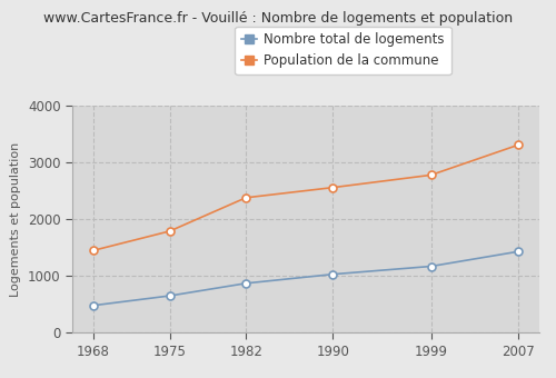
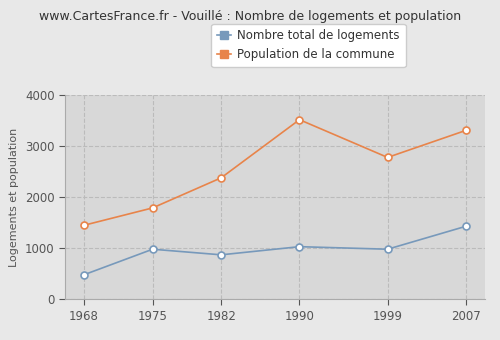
Nombre total de logements/1975: 650 -> 980
Population de la commune/1990: 2560 -> 3520
Nombre total de logements/1999: 1170 -> 980
